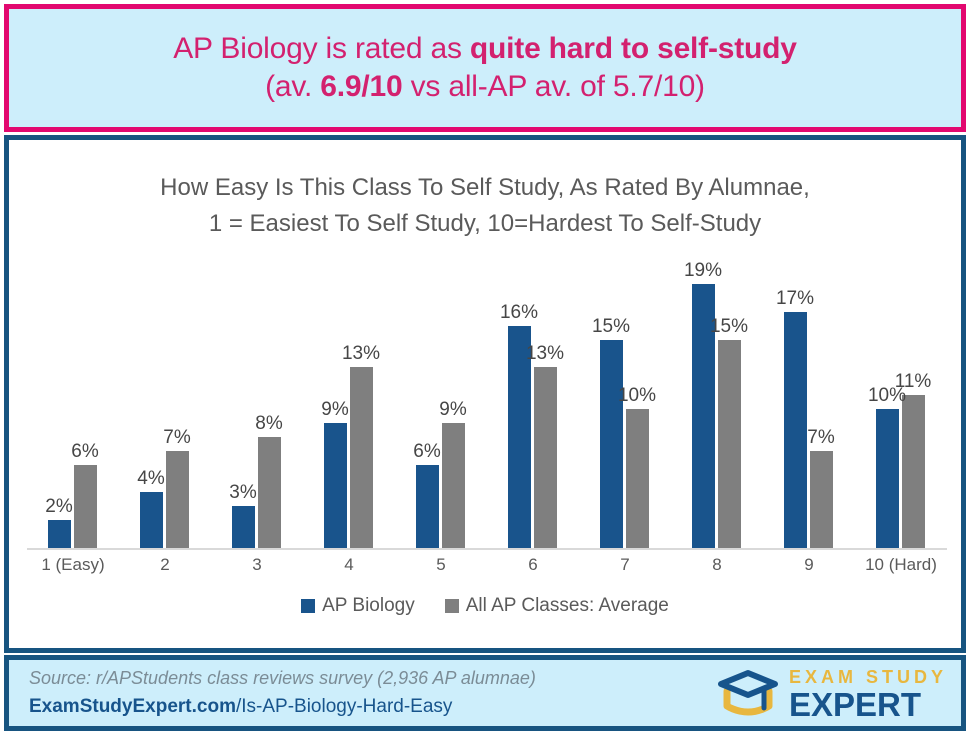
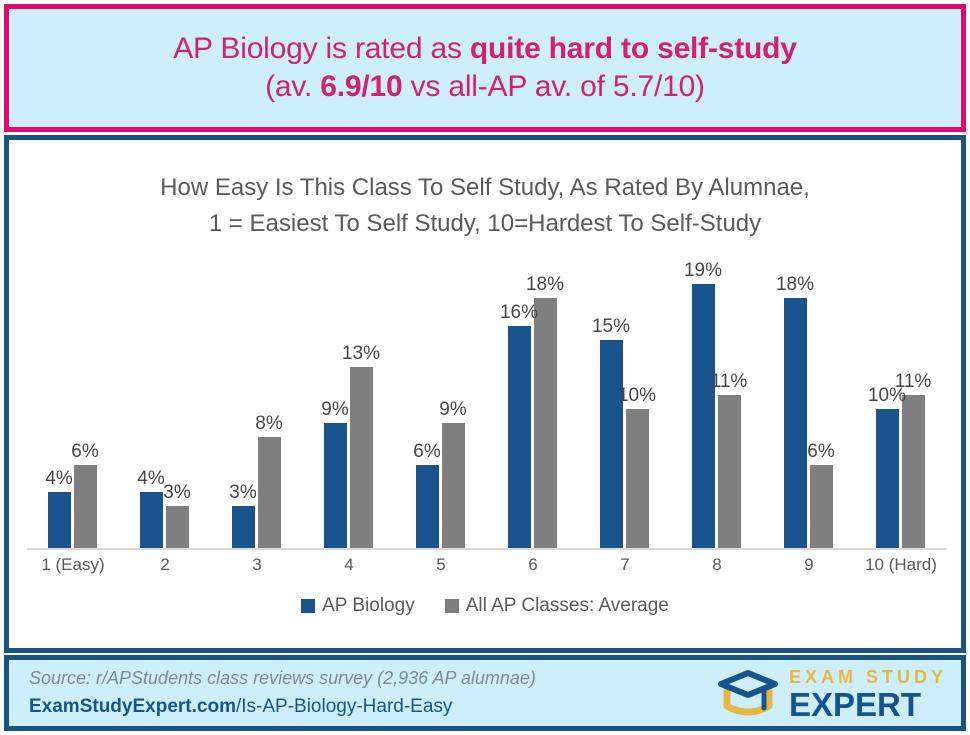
AP Biology/1 (Easy): 2% -> 4%
All AP Classes: Average/2: 7% -> 3%
All AP Classes: Average/6: 13% -> 18%
All AP Classes: Average/8: 15% -> 11%
AP Biology/9: 17% -> 18%
All AP Classes: Average/9: 7% -> 6%
